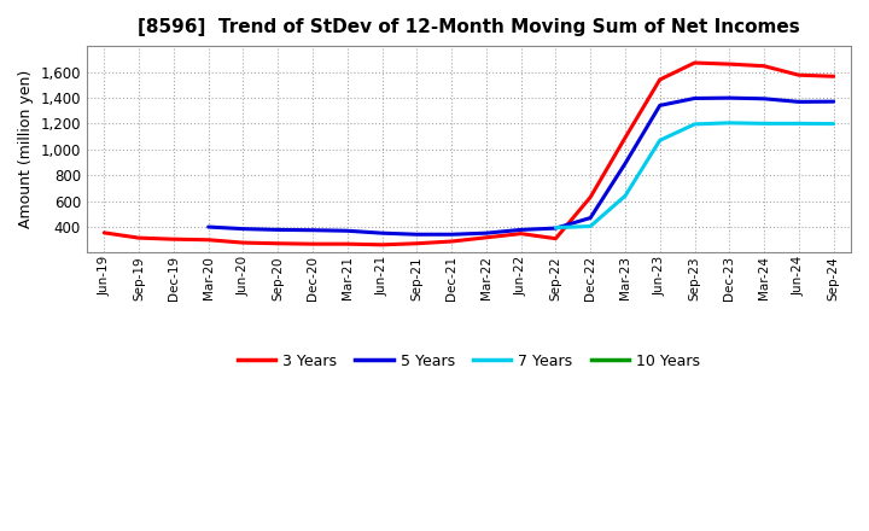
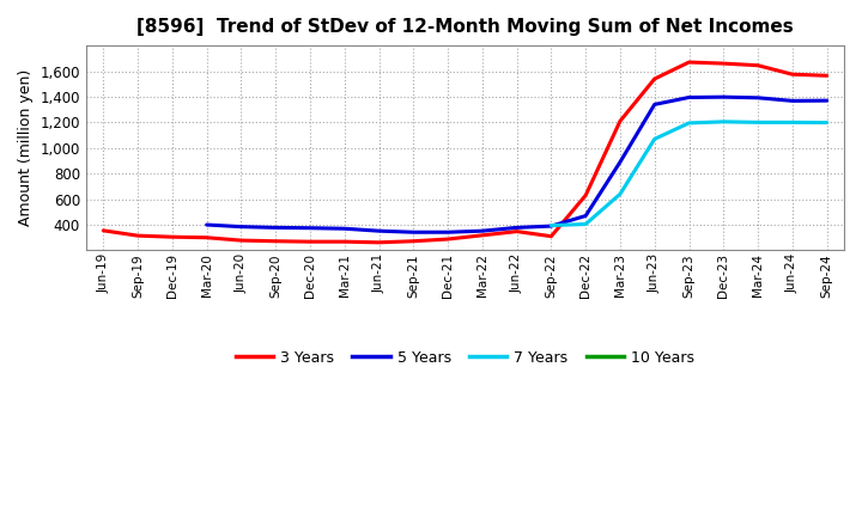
3 Years/Mar-23: 1,090 -> 1,210
